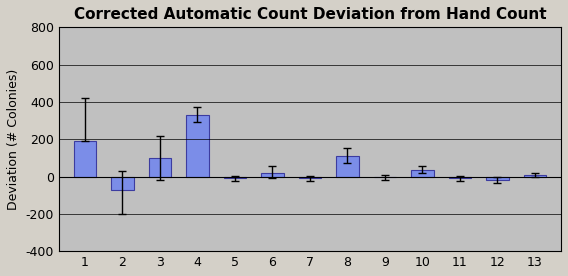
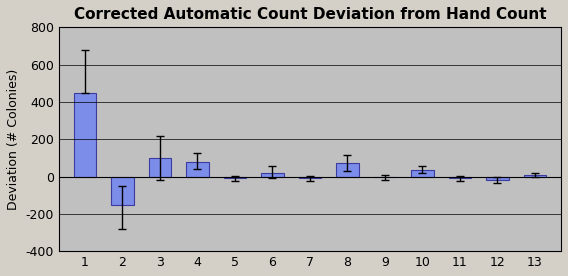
1: 190 -> 450
2: -70 -> -150
4: 330 -> 80
8: 110 -> 70
